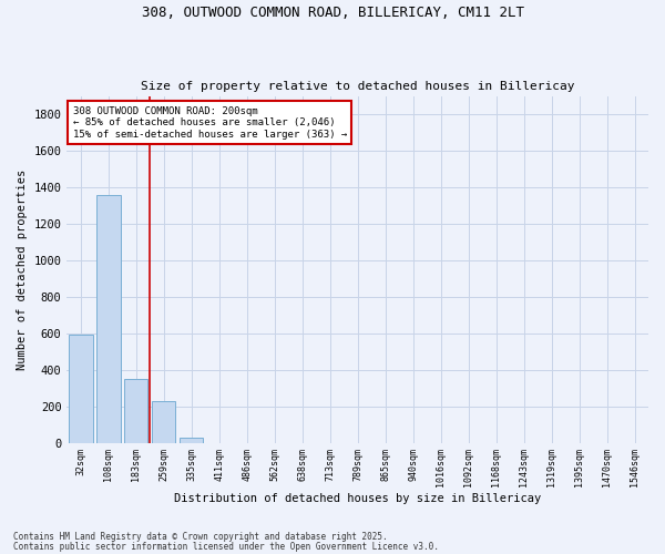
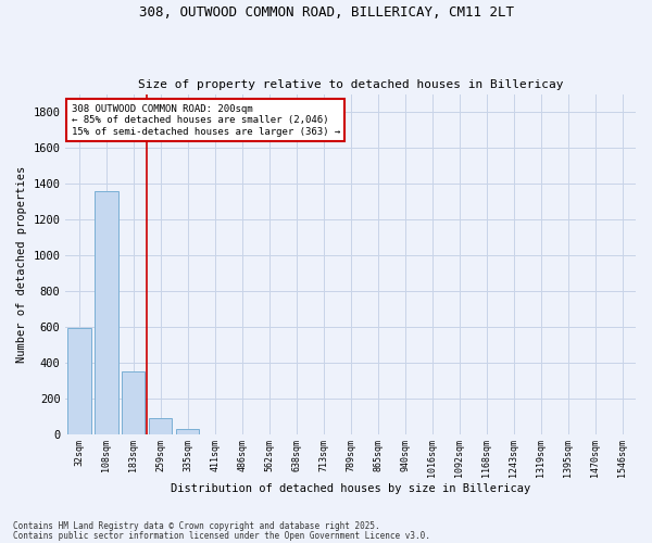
259sqm: 230 -> 90
